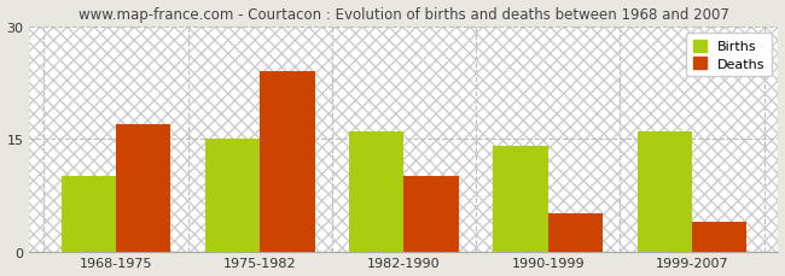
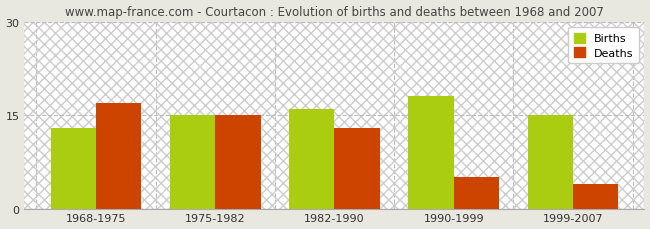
Births/1968-1975: 10 -> 13
Deaths/1975-1982: 24 -> 15
Deaths/1982-1990: 10 -> 13
Births/1990-1999: 14 -> 18
Births/1999-2007: 16 -> 15
